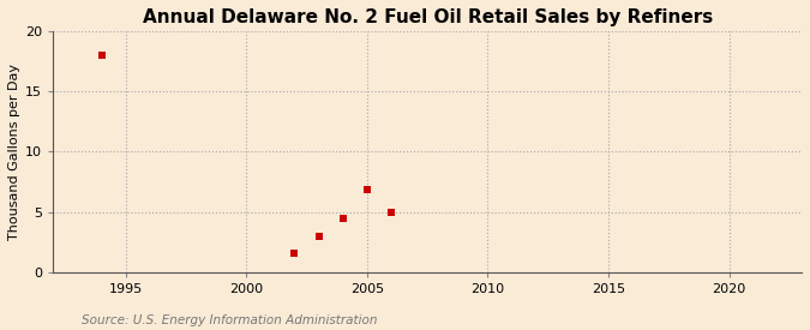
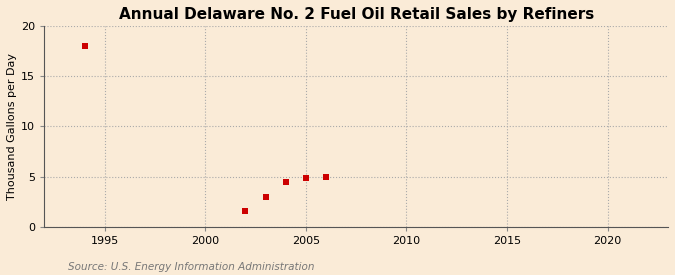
2005: 6.9 -> 4.9
